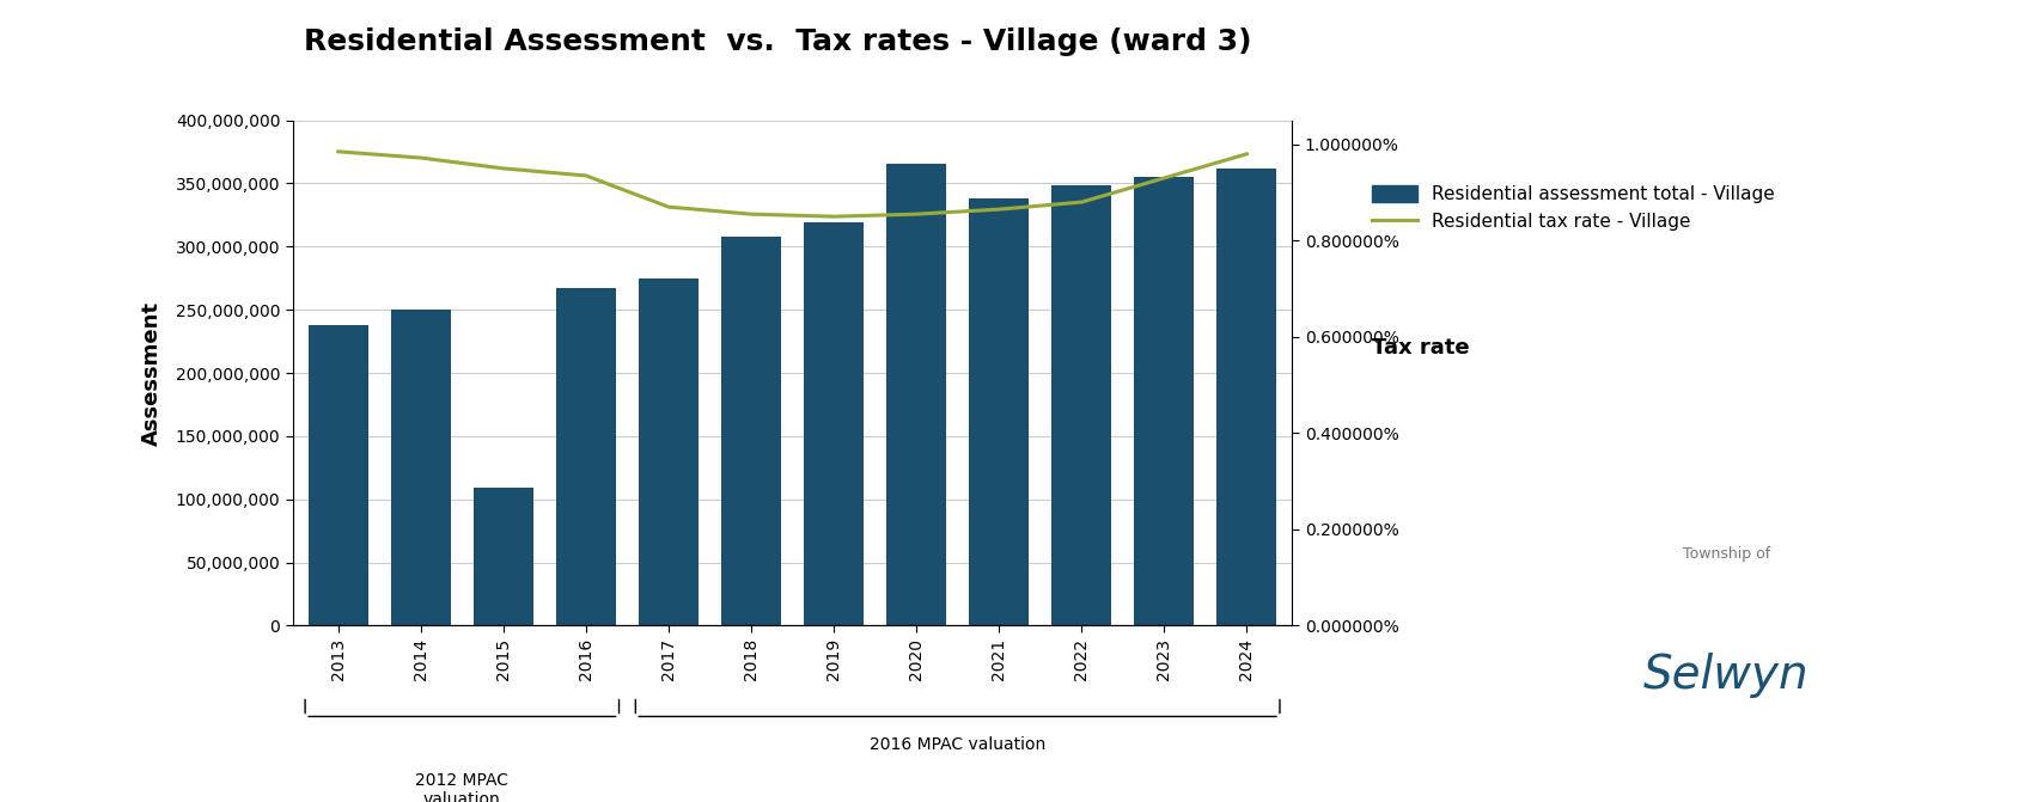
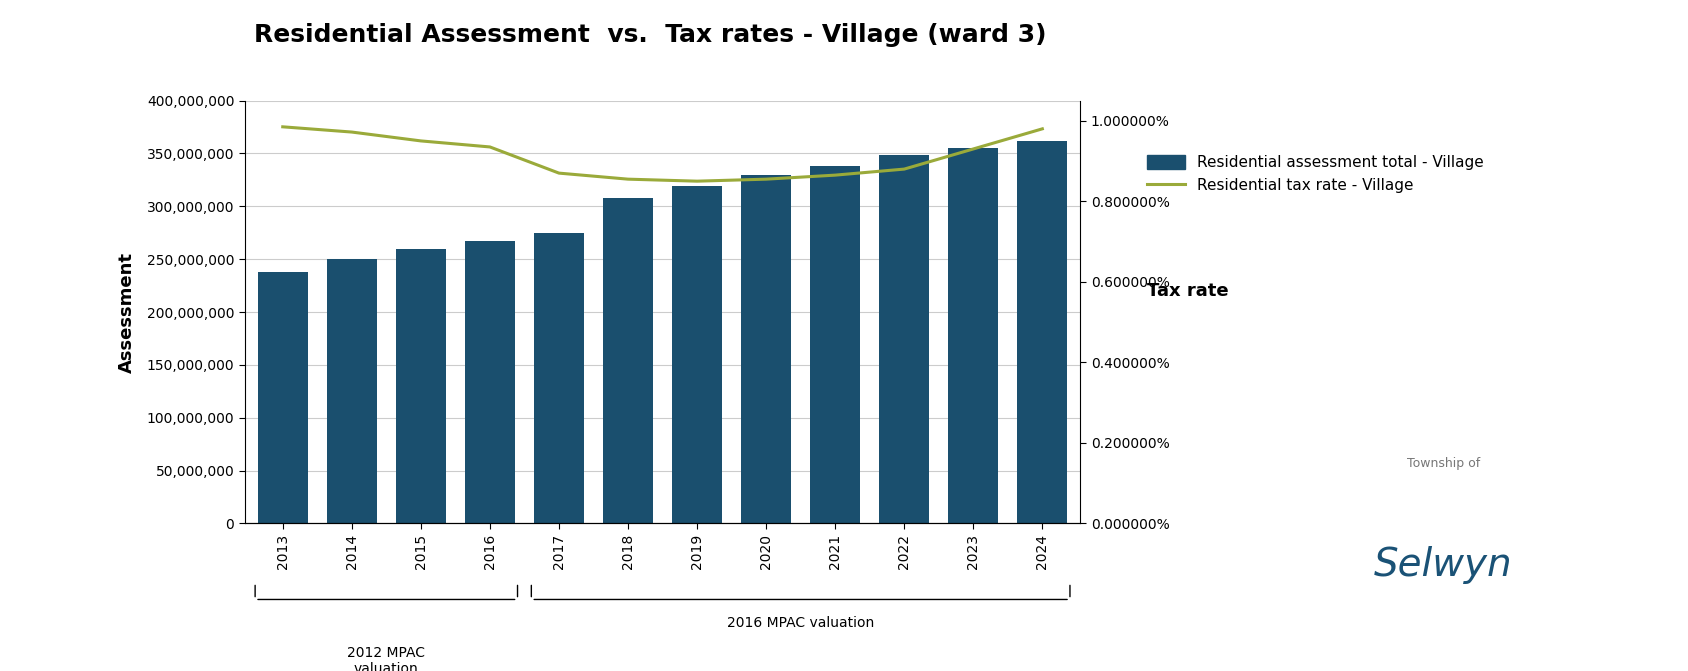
Residential assessment total - Village/2015: 109,000,000 -> 260,000,000
Residential assessment total - Village/2020: 366,000,000 -> 330,000,000
